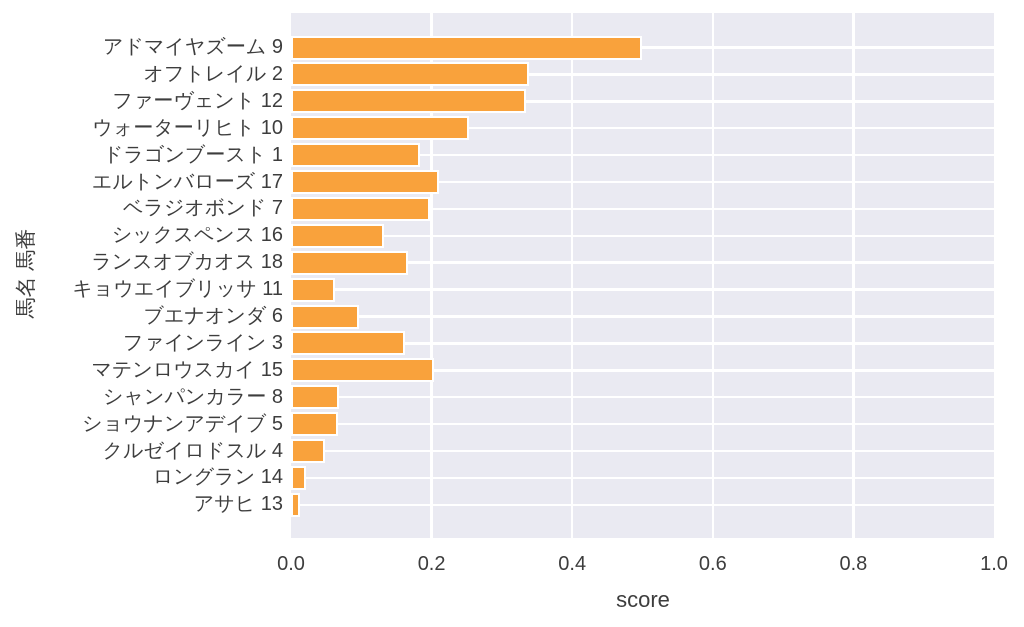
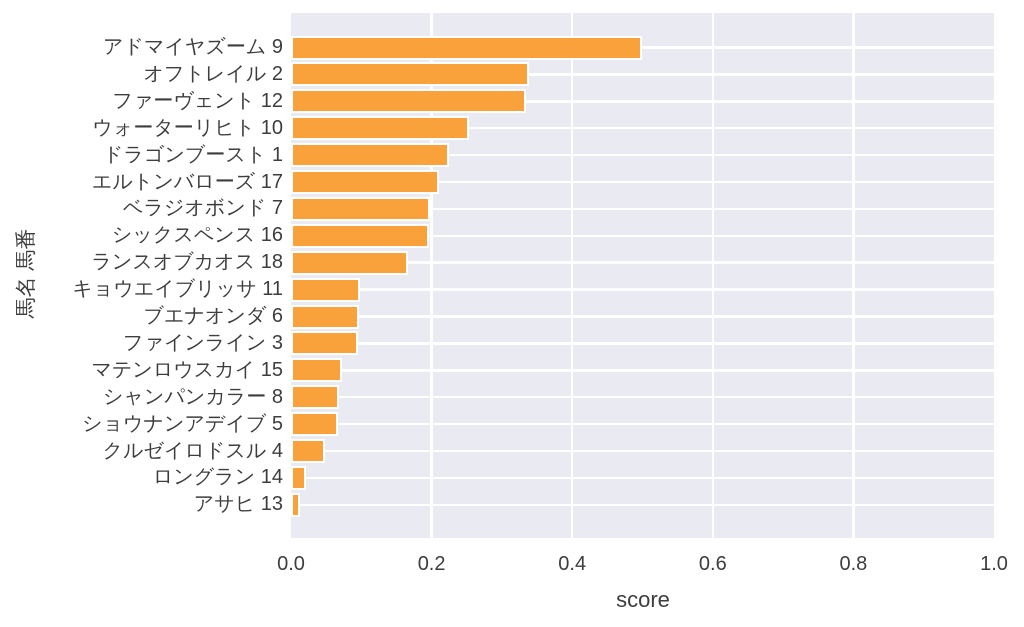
ドラゴンブースト 1: 0.18 -> 0.22
シックスペンス 16: 0.13 -> 0.19
キョウエイブリッサ 11: 0.06 -> 0.10
ファインライン 3: 0.16 -> 0.09
マテンロウスカイ 15: 0.20 -> 0.07
